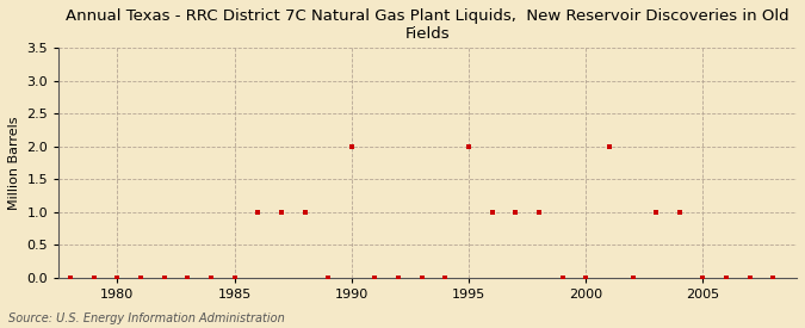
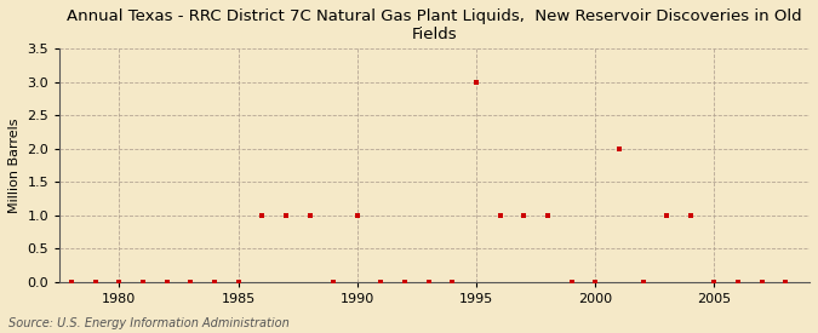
1990: 2 -> 1
1995: 2 -> 3
